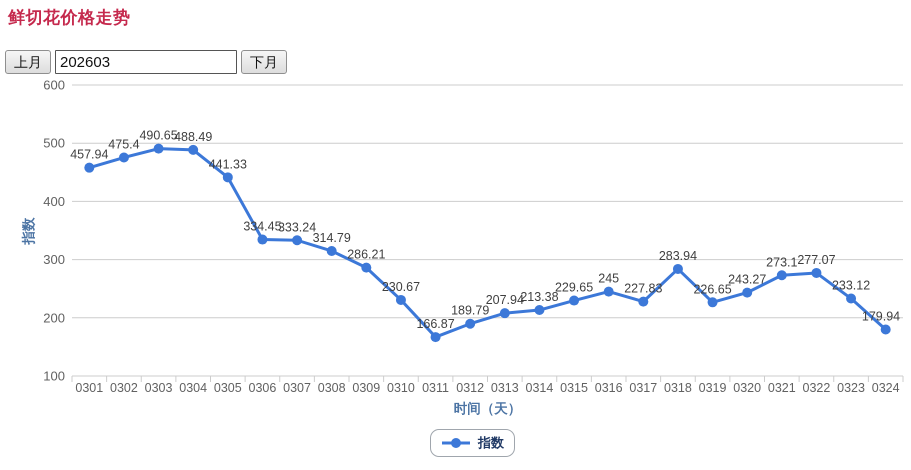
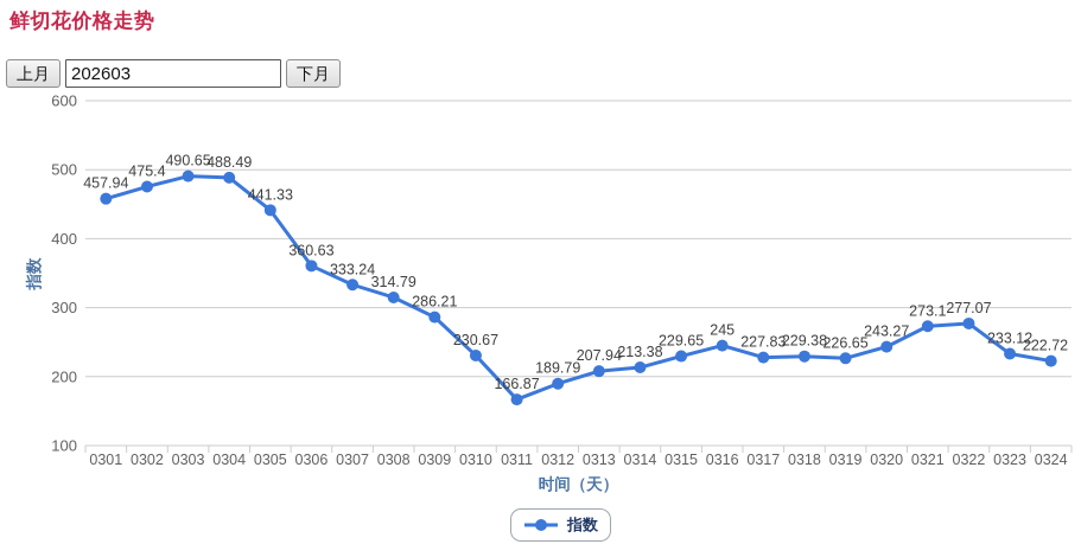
0306: 334.45 -> 360.63
0318: 283.94 -> 229.38
0324: 179.94 -> 222.72
